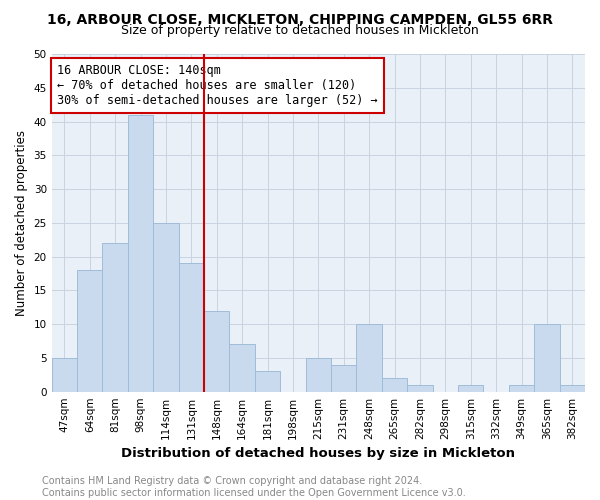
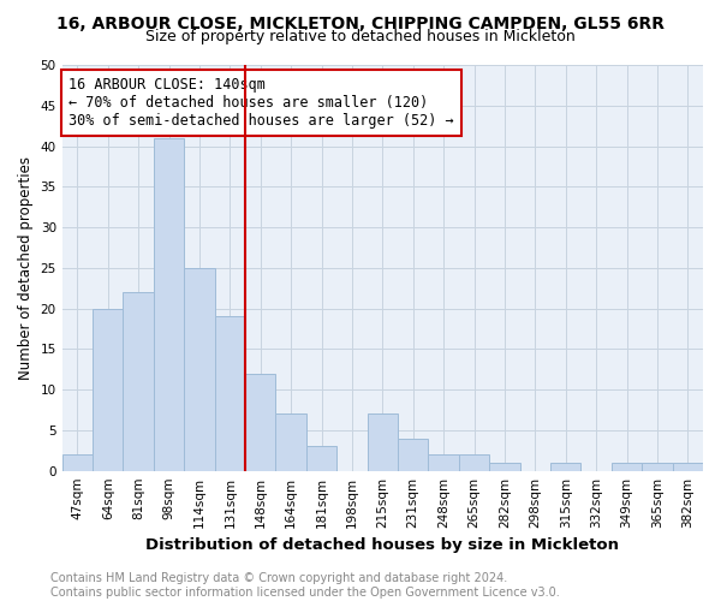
47sqm: 5 -> 2
64sqm: 18 -> 20
215sqm: 5 -> 7
248sqm: 10 -> 2
365sqm: 10 -> 1
